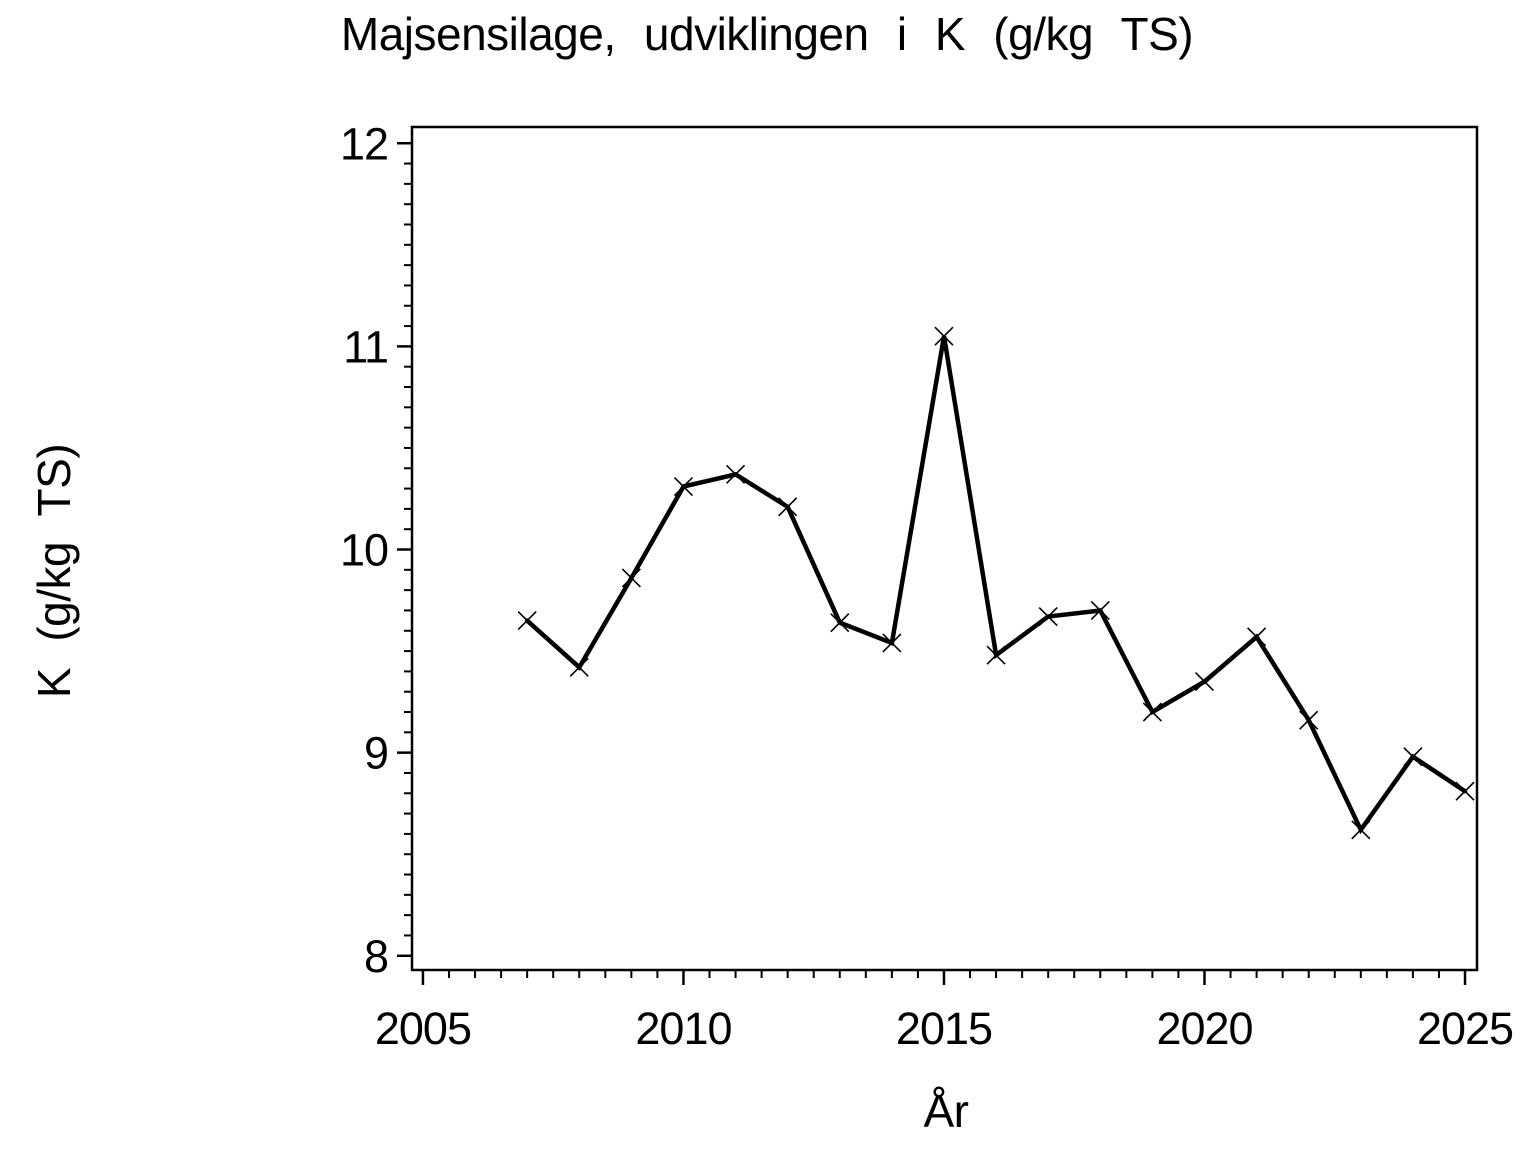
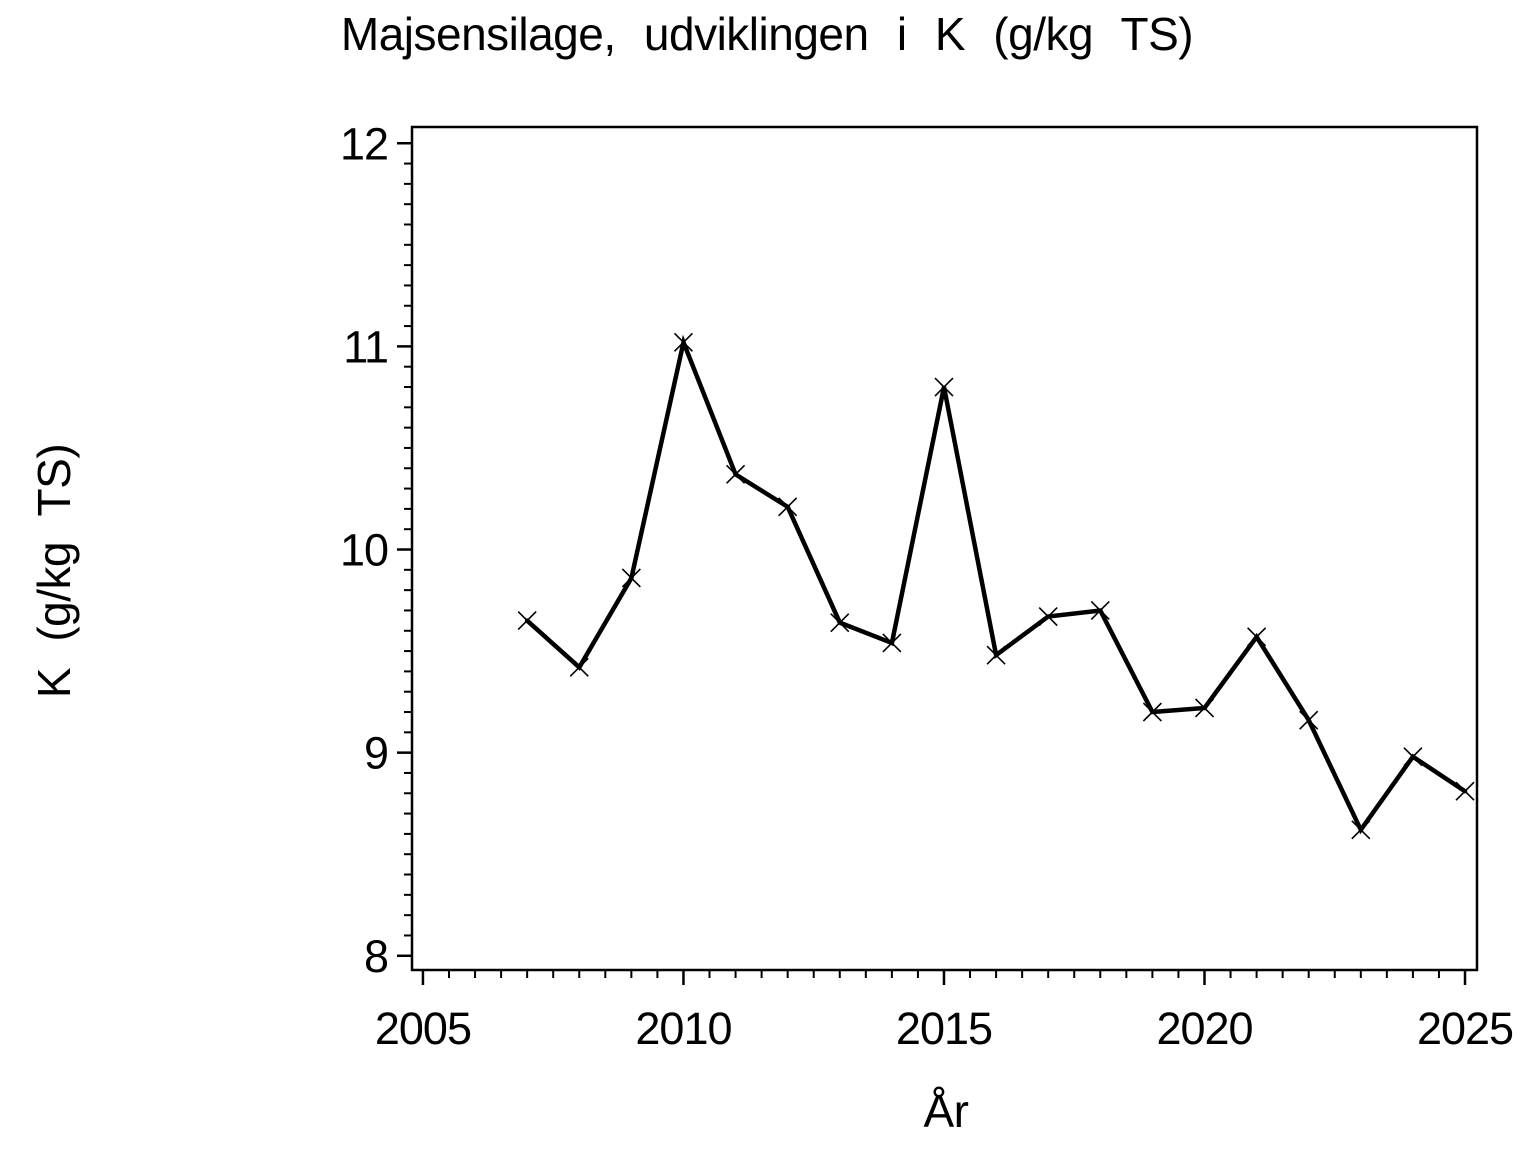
2010: 10.31 -> 11.02
2015: 11.05 -> 10.80
2020: 9.35 -> 9.22
